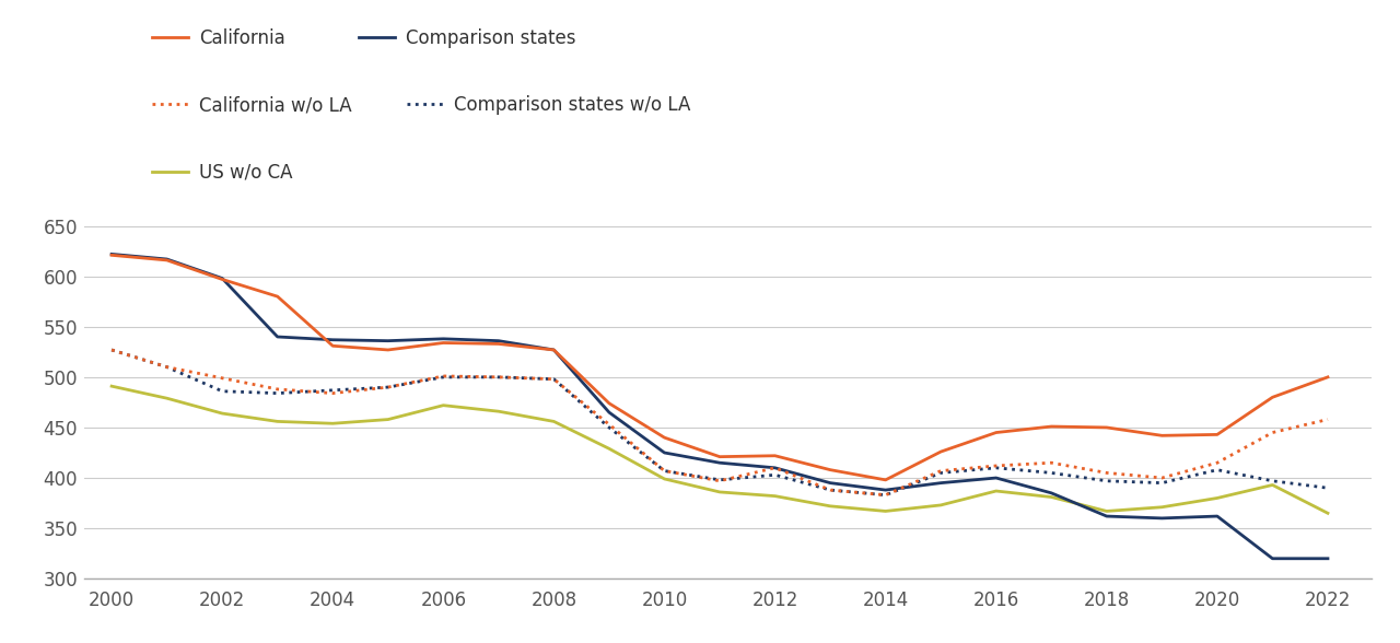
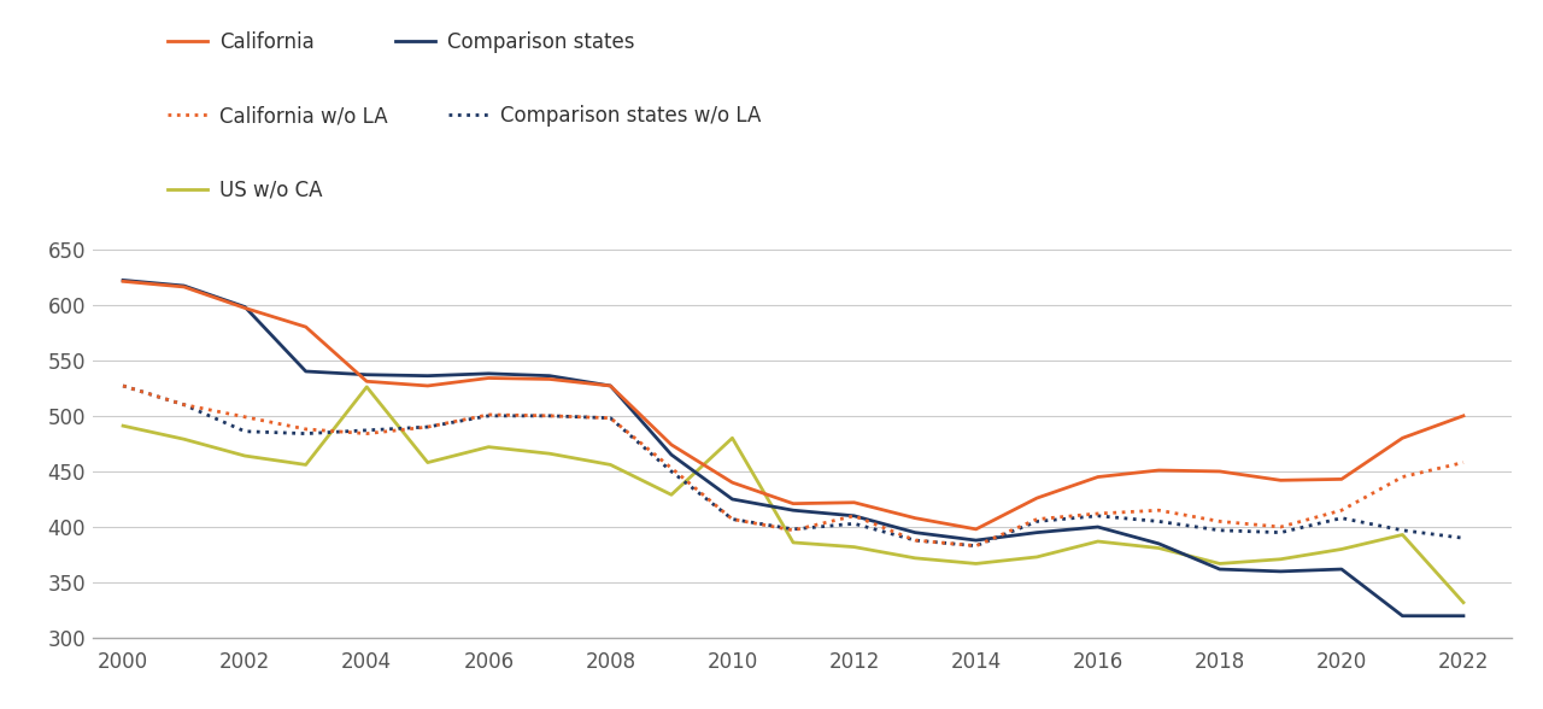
US w/o CA/2004: 454 -> 526
US w/o CA/2010: 399 -> 480
US w/o CA/2022: 365 -> 332
